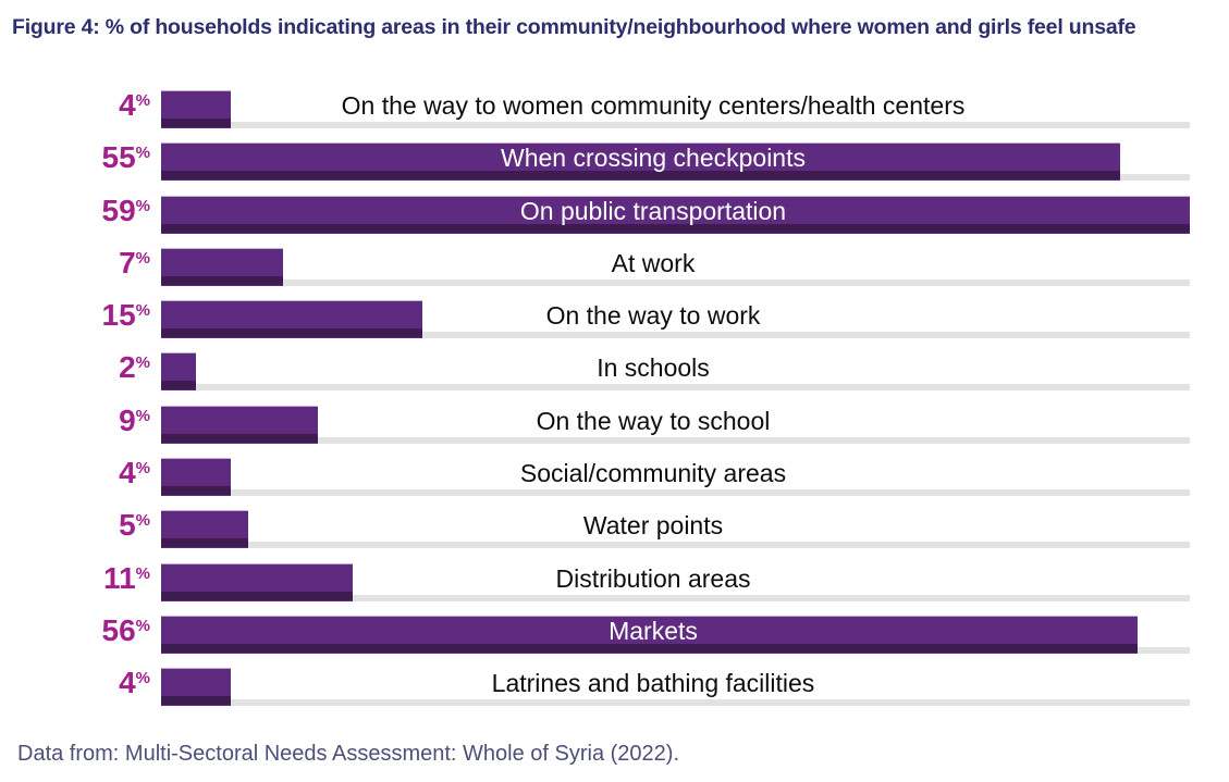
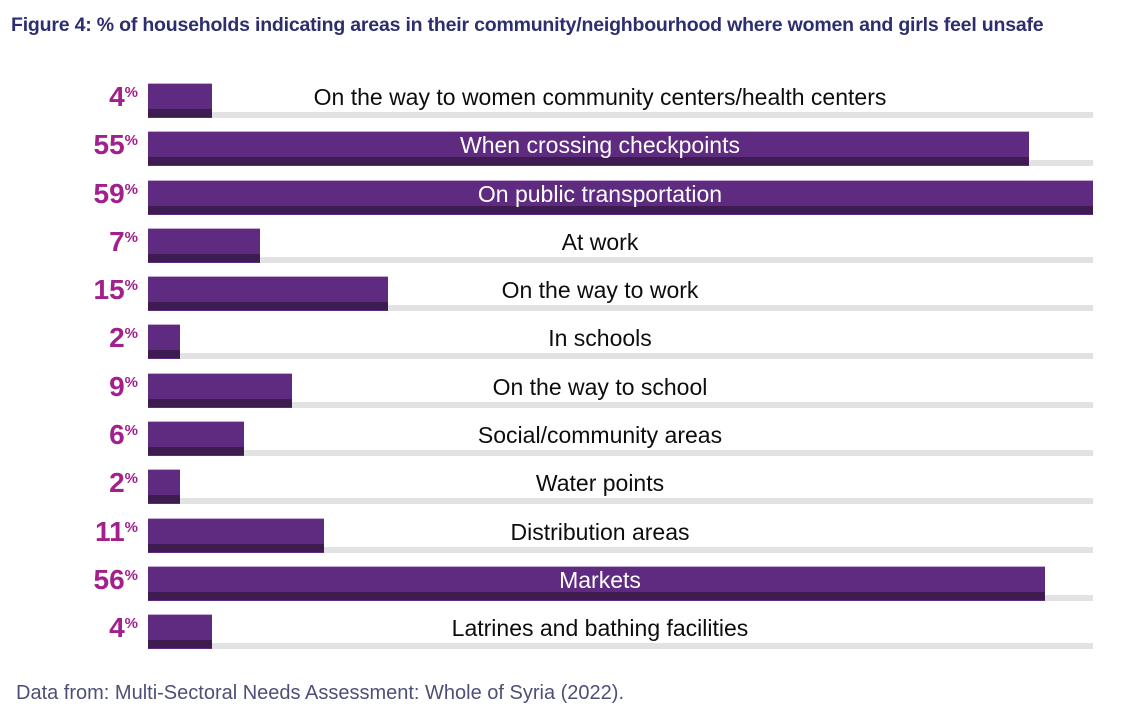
Social/community areas: 4 -> 6
Water points: 5 -> 2
